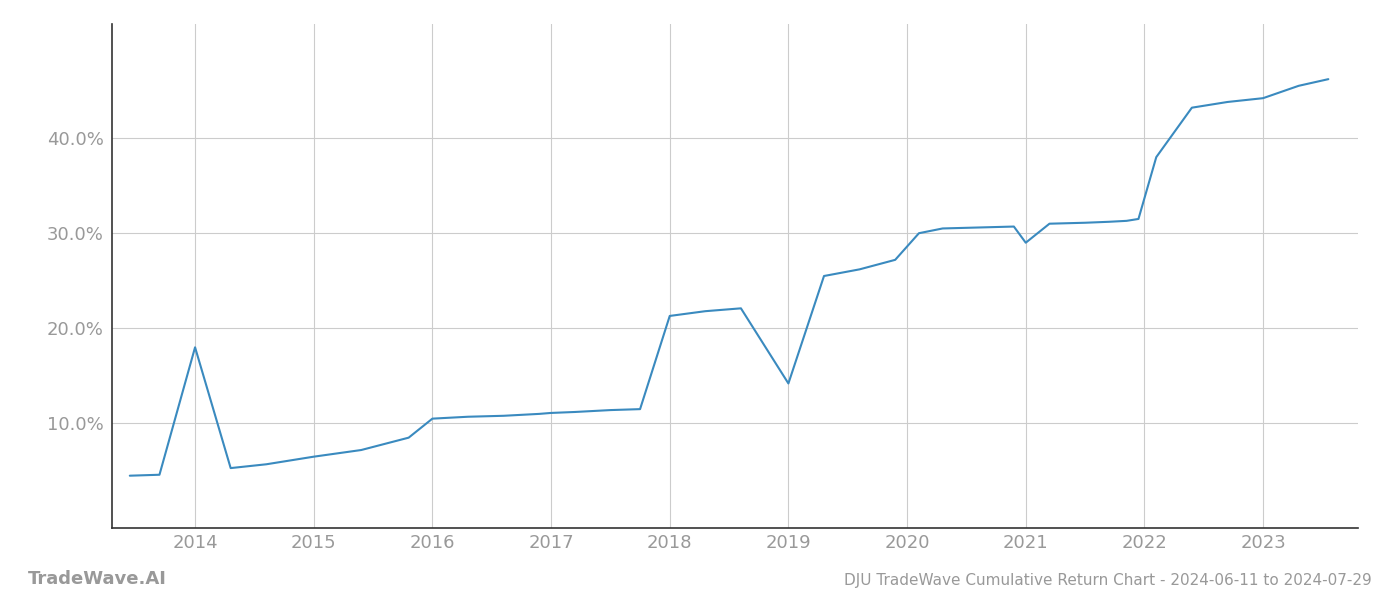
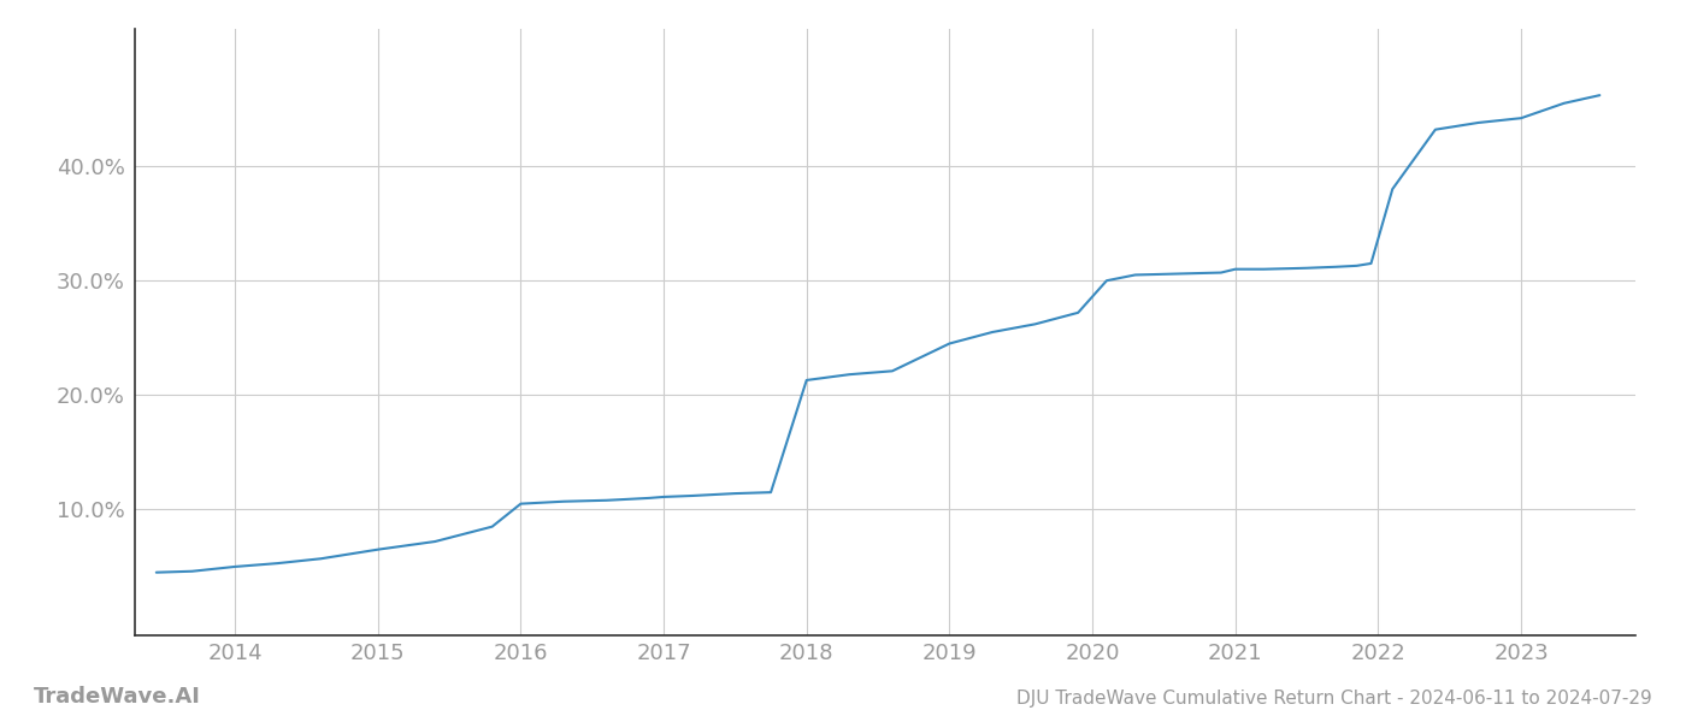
2014: 18.0% -> 5.0%
2019: 14.2% -> 24.5%
2021: 29.0% -> 31.0%
